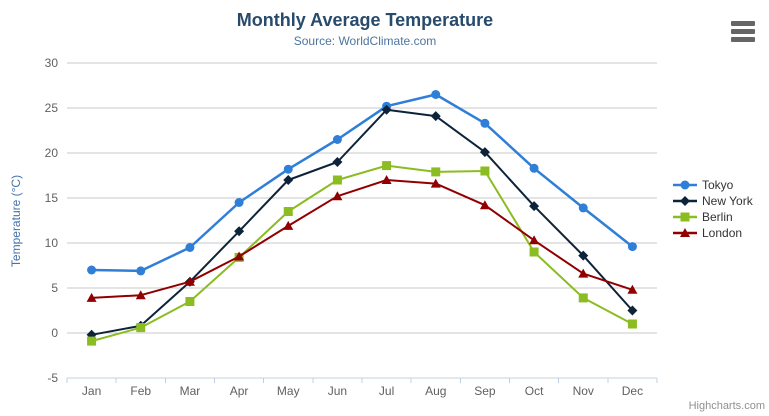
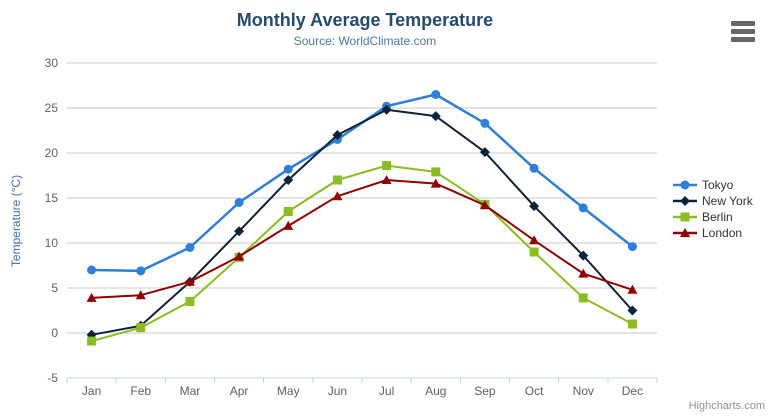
New York/Jun: 19 -> 22
Berlin/Sep: 18 -> 14
